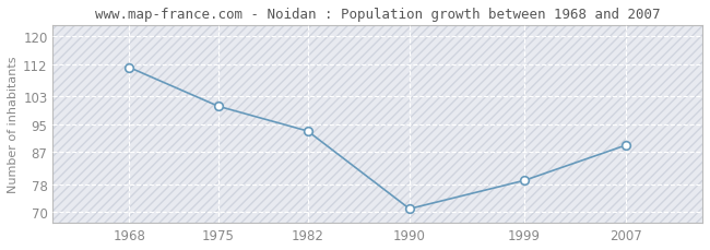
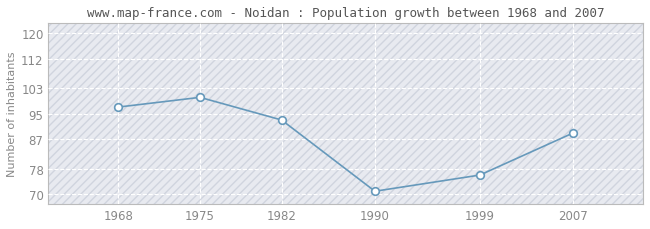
1968: 111 -> 97
1999: 79 -> 76
